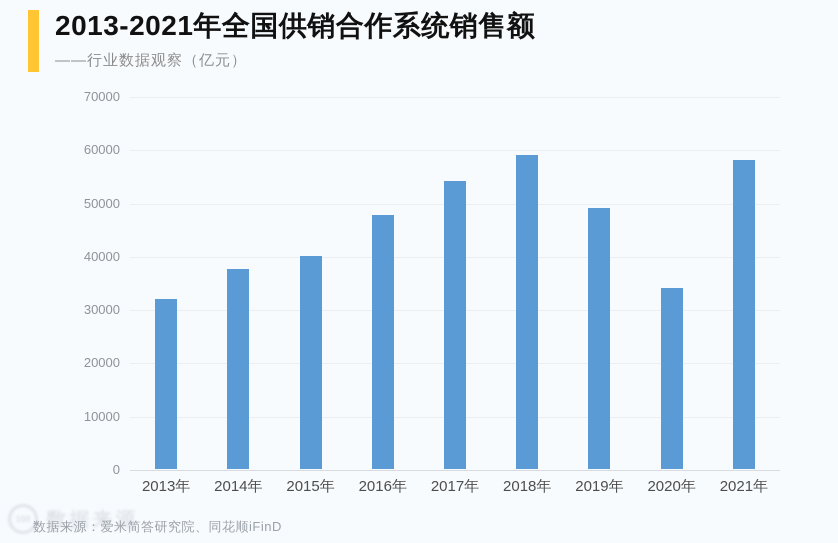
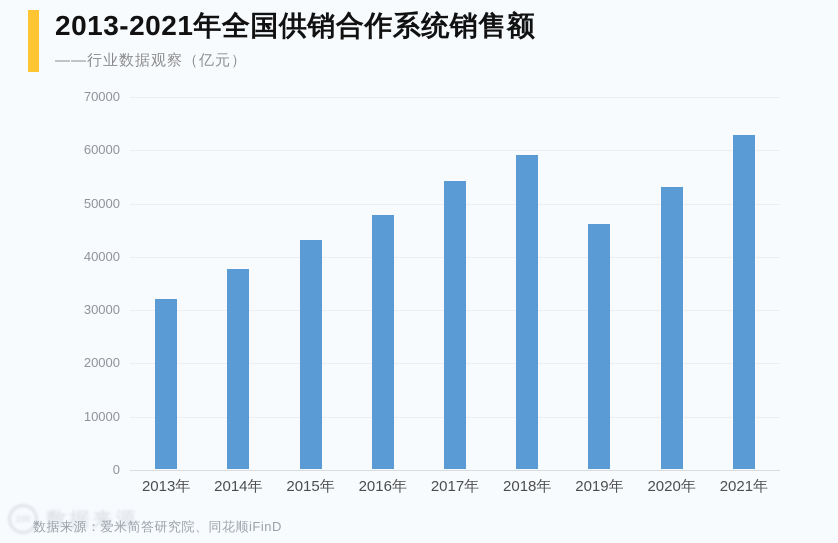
2015年: 40000 -> 43000
2019年: 49000 -> 46000
2020年: 34000 -> 53000
2021年: 58000 -> 63000
